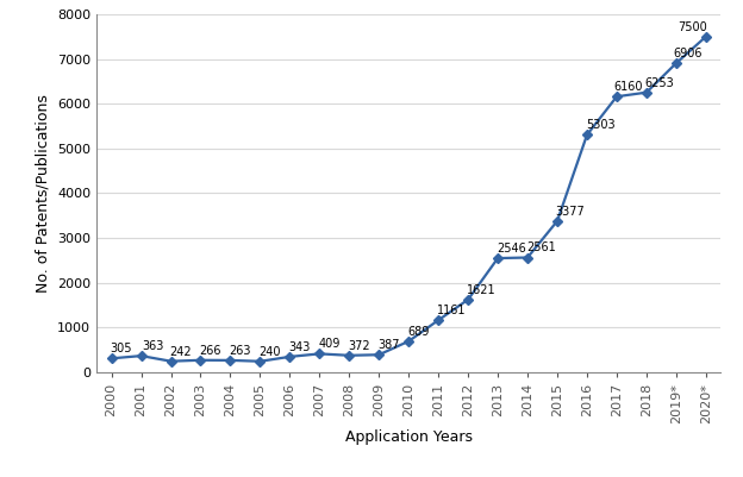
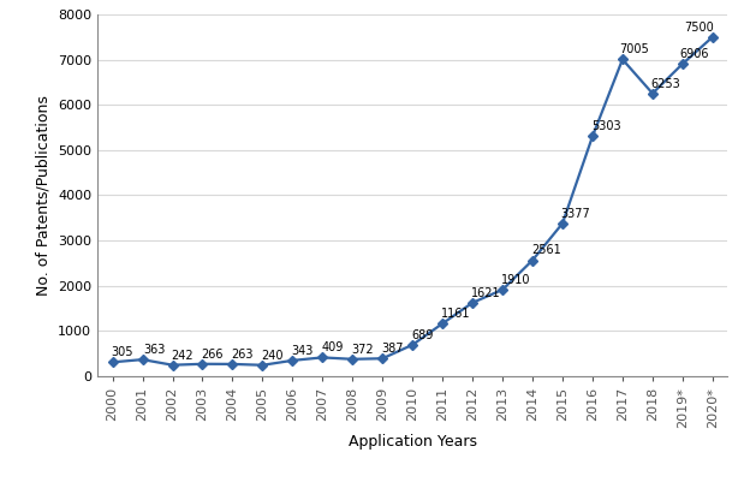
2013: 2546 -> 1910
2017: 6160 -> 7005
